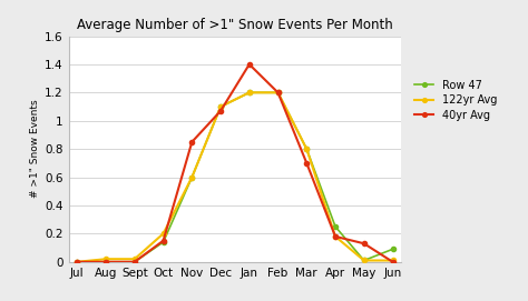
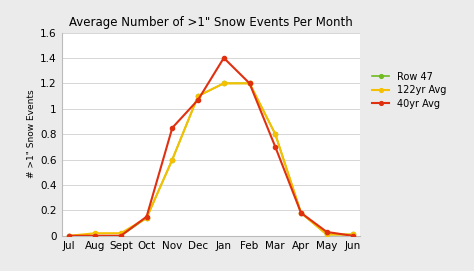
122yr Avg/Oct: 0.20 -> 0.14
Row 47/Apr: 0.25 -> 0.18
40yr Avg/May: 0.13 -> 0.03
Row 47/Jun: 0.09 -> 0.01
